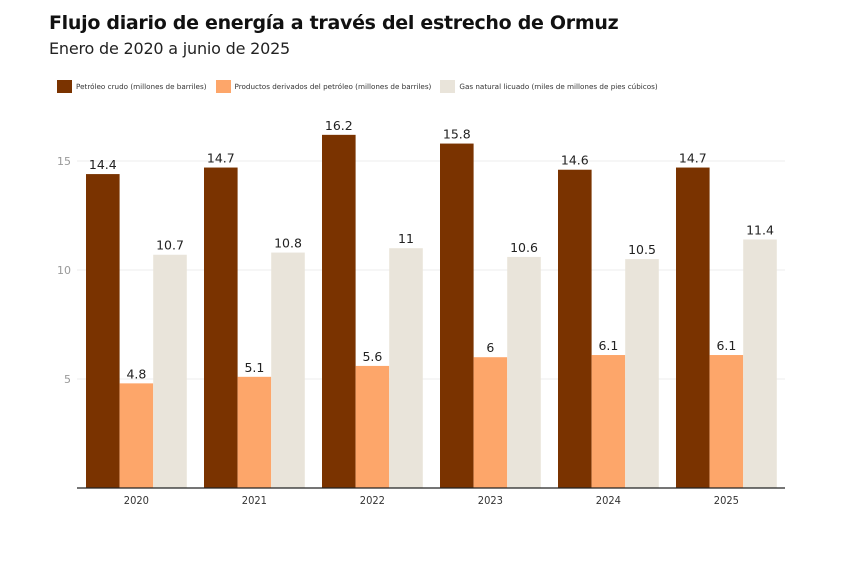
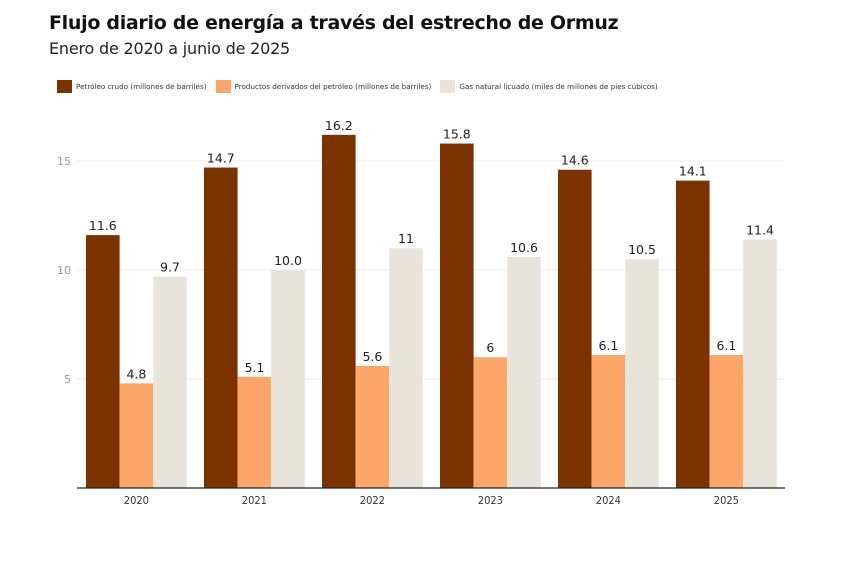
Petróleo crudo (millones de barriles)/2020: 14.4 -> 11.6
Gas natural licuado (miles de millones de pies cúbicos)/2020: 10.7 -> 9.7
Gas natural licuado (miles de millones de pies cúbicos)/2021: 10.8 -> 10.0
Petróleo crudo (millones de barriles)/2025: 14.7 -> 14.1
